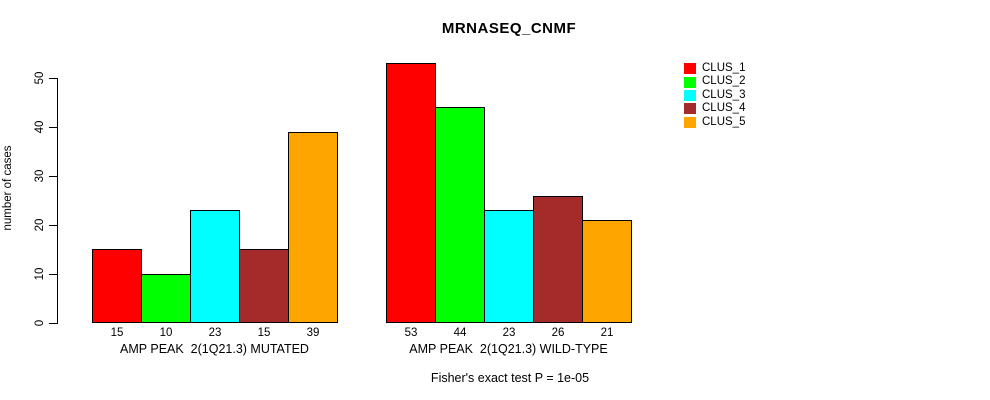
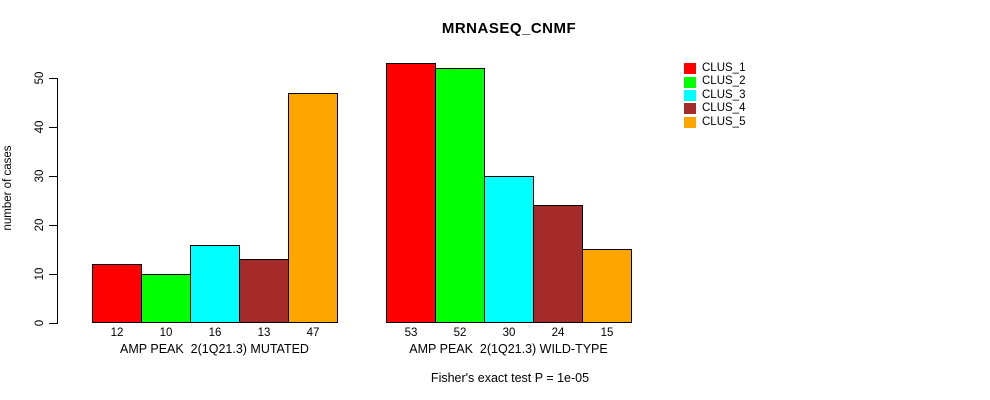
CLUS_1/AMP PEAK 2(1Q21.3) MUTATED: 15 -> 12
CLUS_3/AMP PEAK 2(1Q21.3) MUTATED: 23 -> 16
CLUS_4/AMP PEAK 2(1Q21.3) MUTATED: 15 -> 13
CLUS_5/AMP PEAK 2(1Q21.3) MUTATED: 39 -> 47
CLUS_2/AMP PEAK 2(1Q21.3) WILD-TYPE: 44 -> 52
CLUS_3/AMP PEAK 2(1Q21.3) WILD-TYPE: 23 -> 30
CLUS_4/AMP PEAK 2(1Q21.3) WILD-TYPE: 26 -> 24
CLUS_5/AMP PEAK 2(1Q21.3) WILD-TYPE: 21 -> 15
